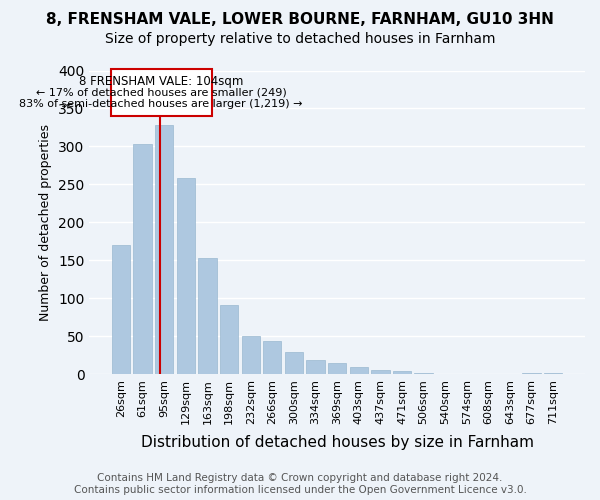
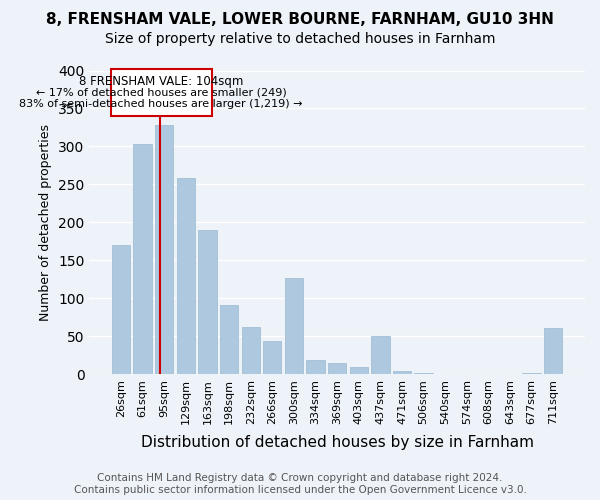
163sqm: 153 -> 190
232sqm: 50 -> 62
300sqm: 29 -> 126
437sqm: 5 -> 50
711sqm: 2 -> 60
